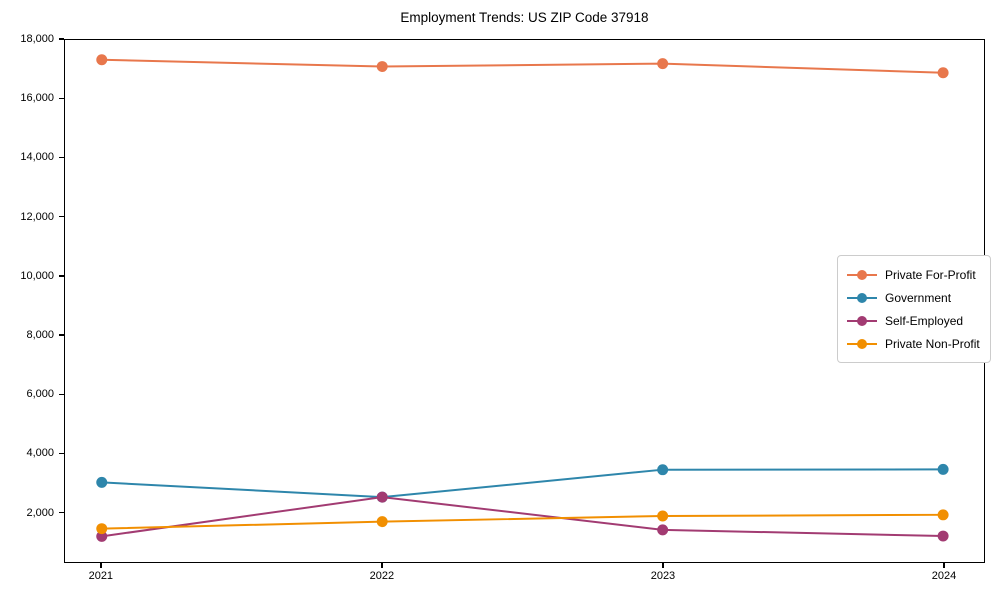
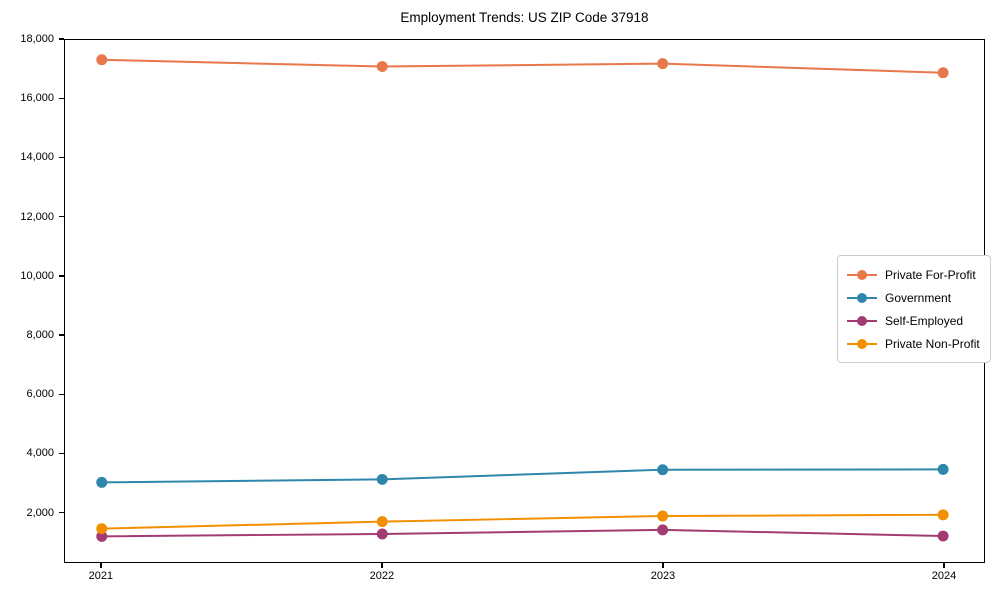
Government/2022: 2500 -> 3100
Self-Employed/2022: 2500 -> 1200
